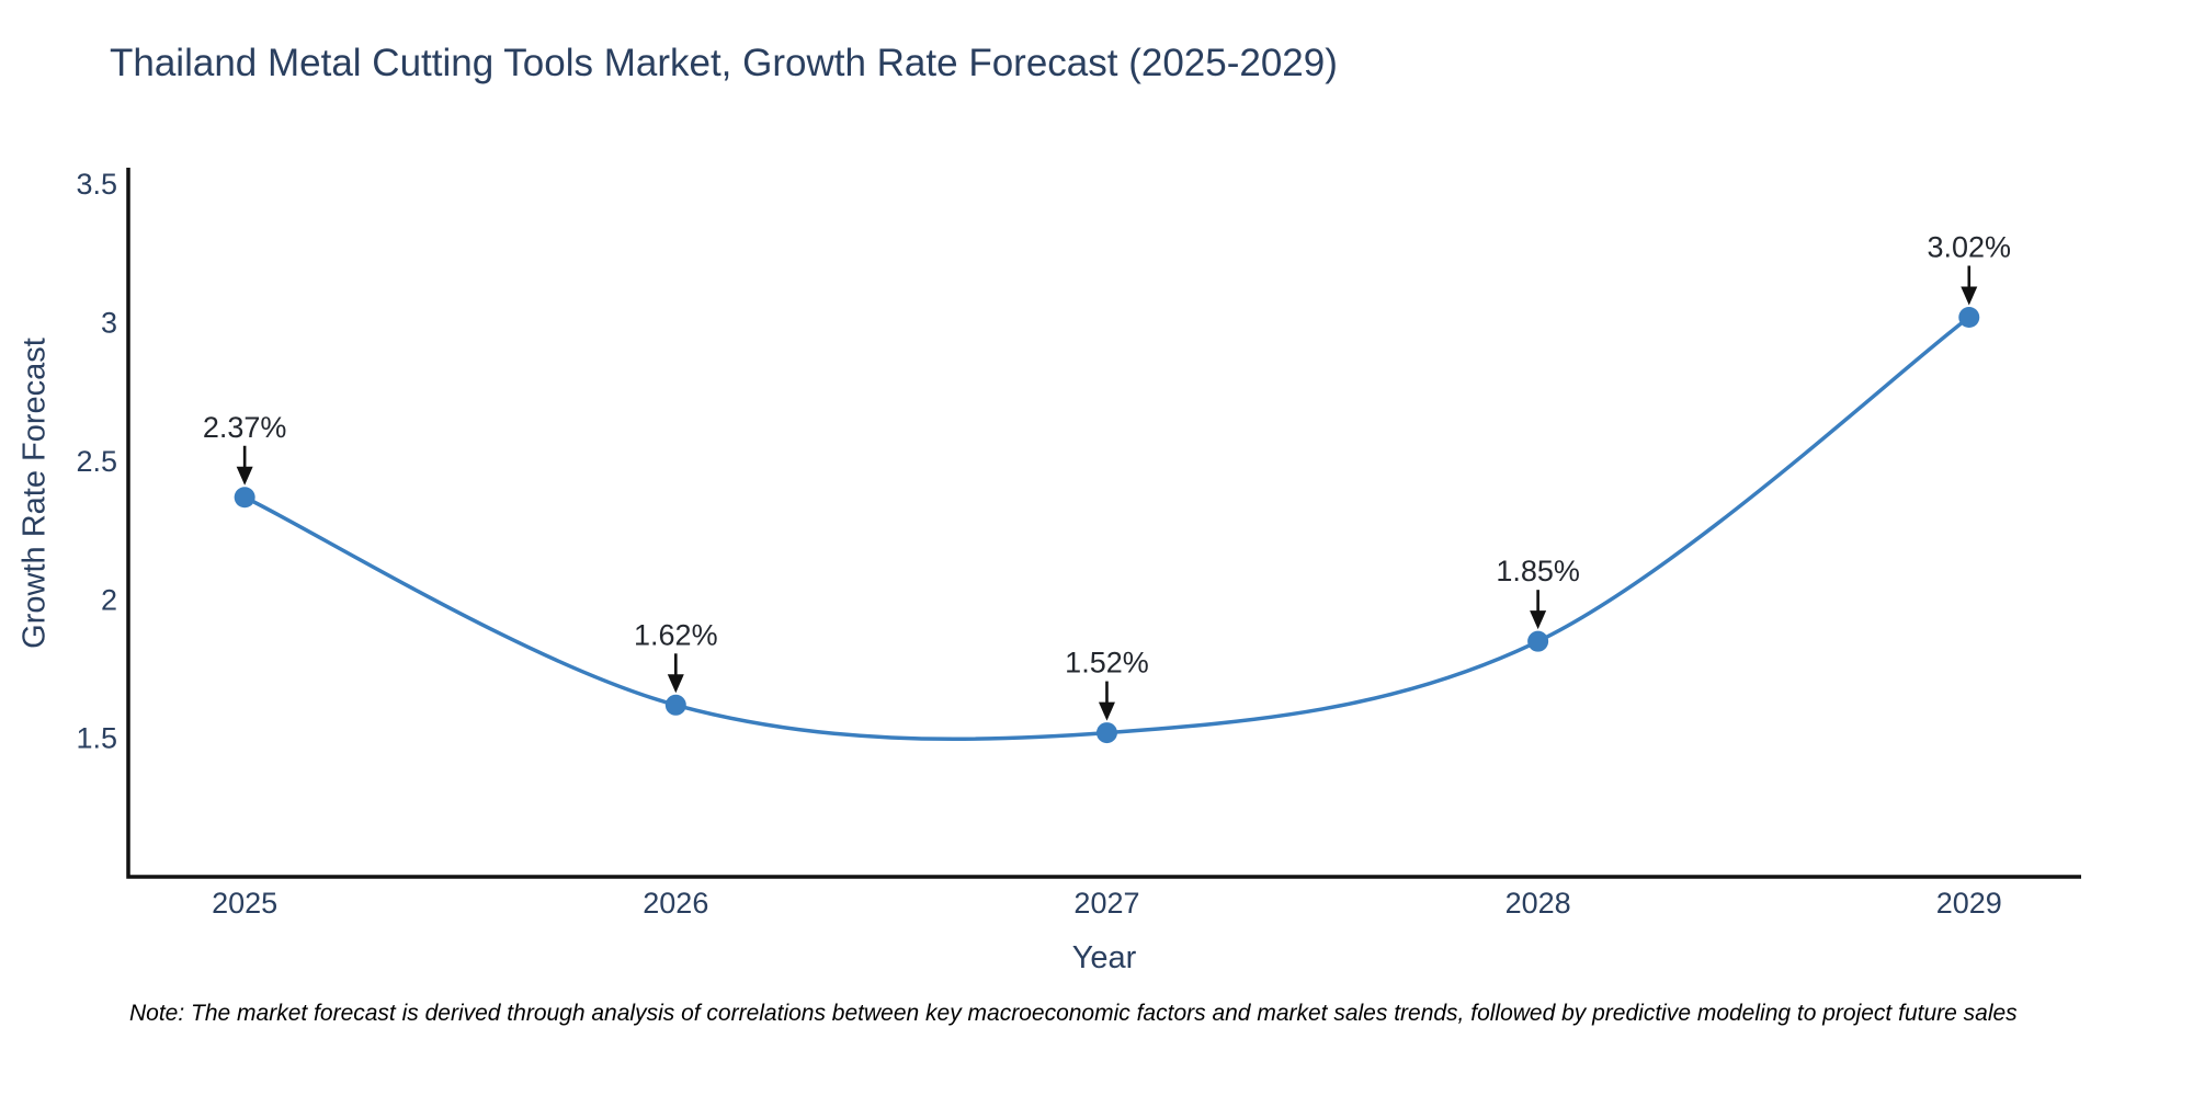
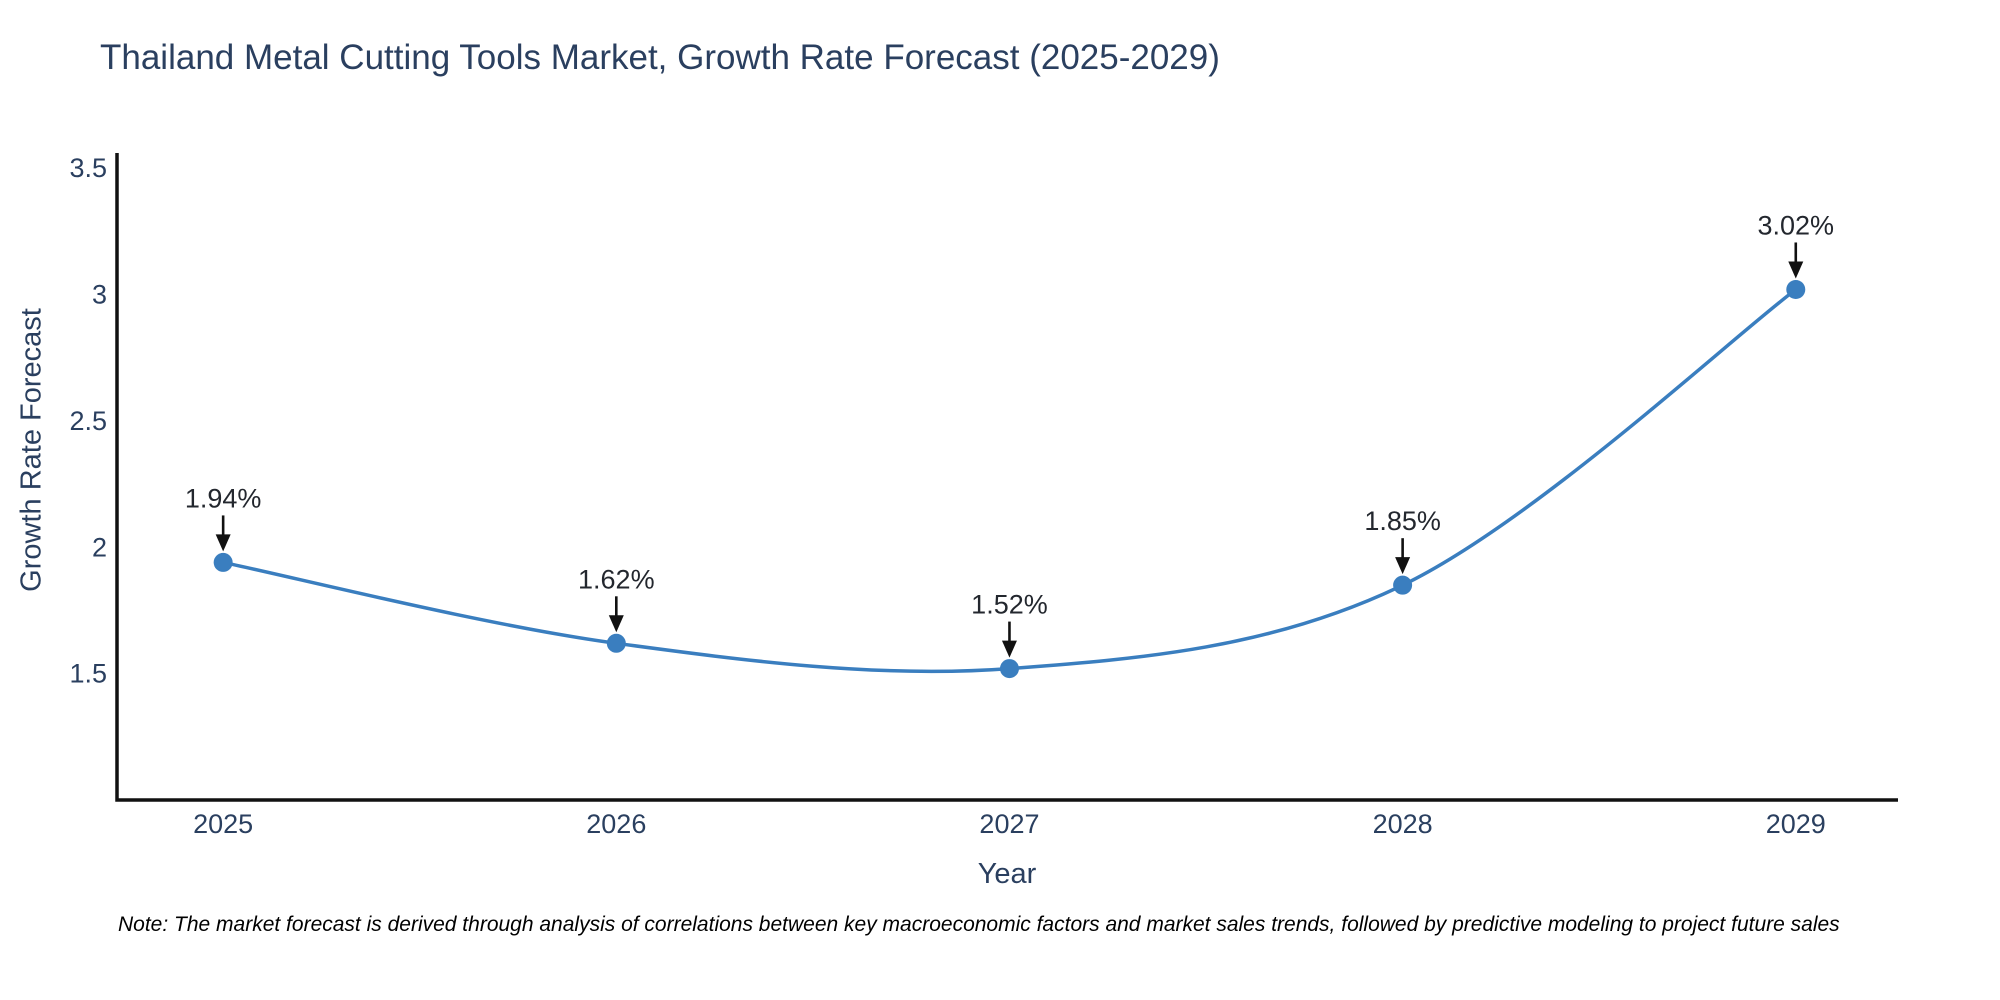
2025: 2.37% -> 1.94%
